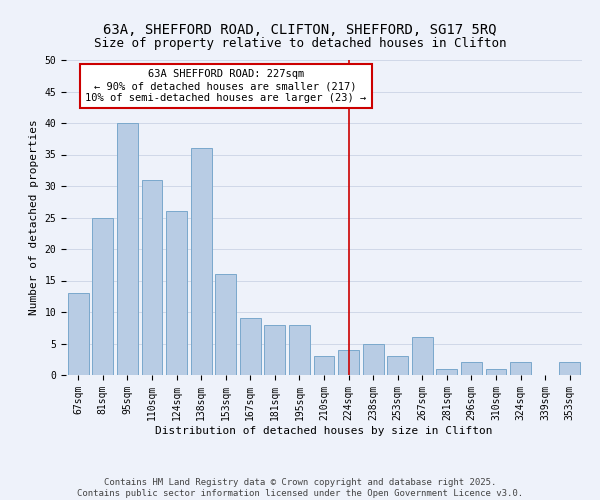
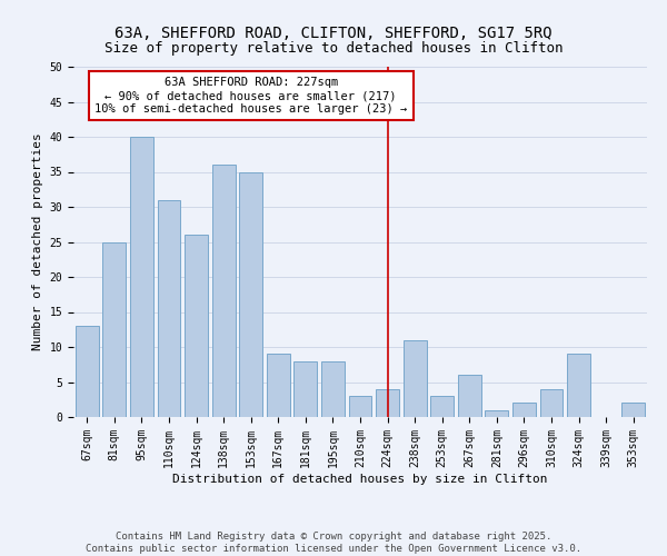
153sqm: 16 -> 35
238sqm: 5 -> 11
310sqm: 1 -> 4
324sqm: 2 -> 9
